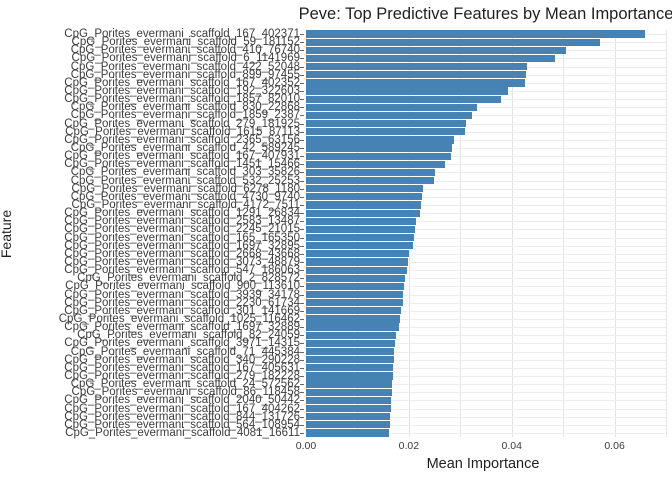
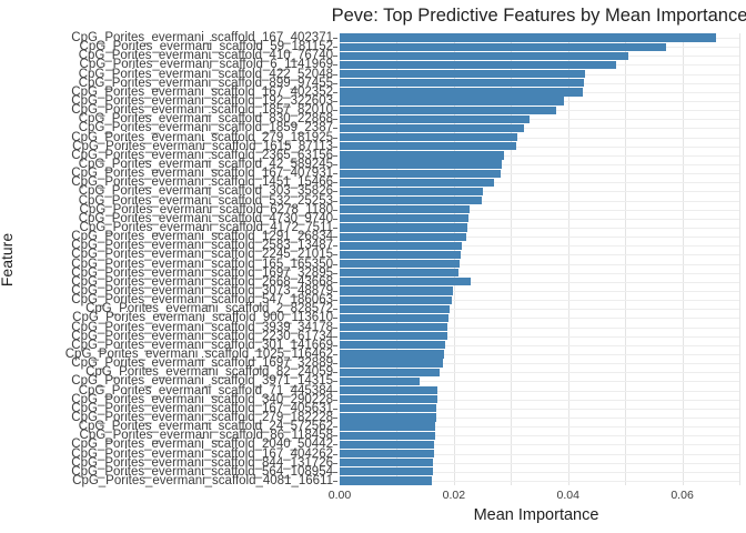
CpG_Porites_evermani_scaffold_2668_43668: 0.020 -> 0.023
CpG_Porites_evermani_scaffold_3971_14315: 0.017 -> 0.014
